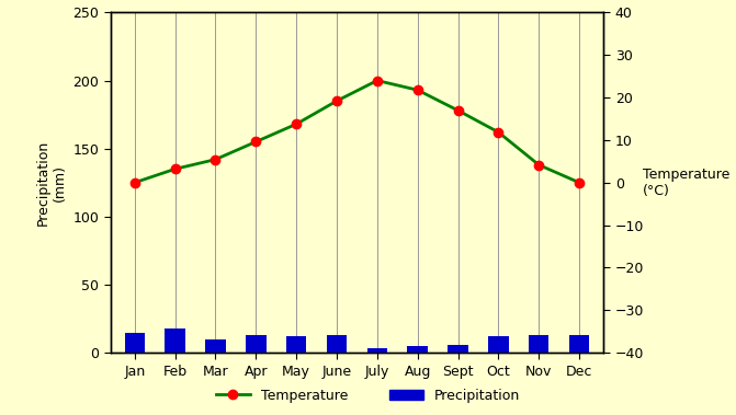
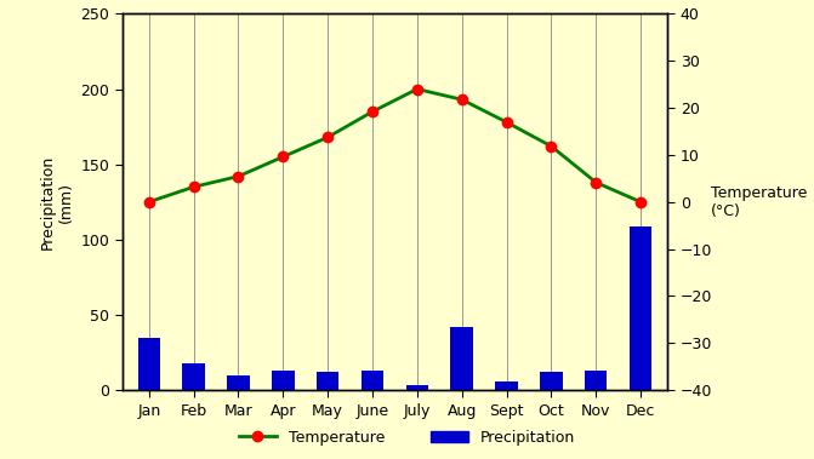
Precipitation/Jan: 15 -> 35
Precipitation/Aug: 5 -> 42
Precipitation/Dec: 13 -> 109
